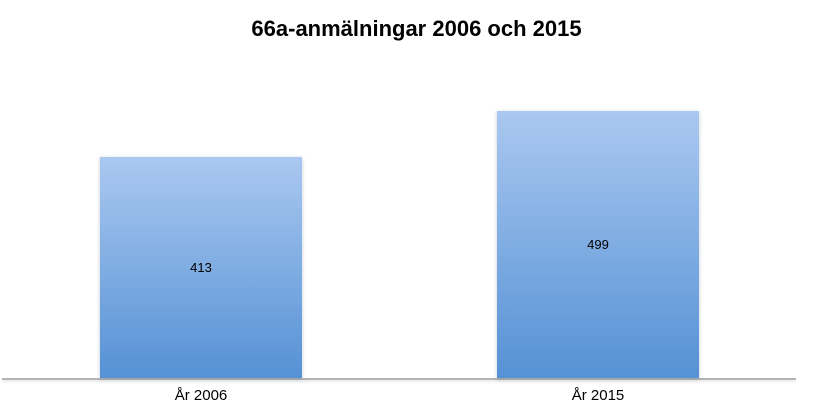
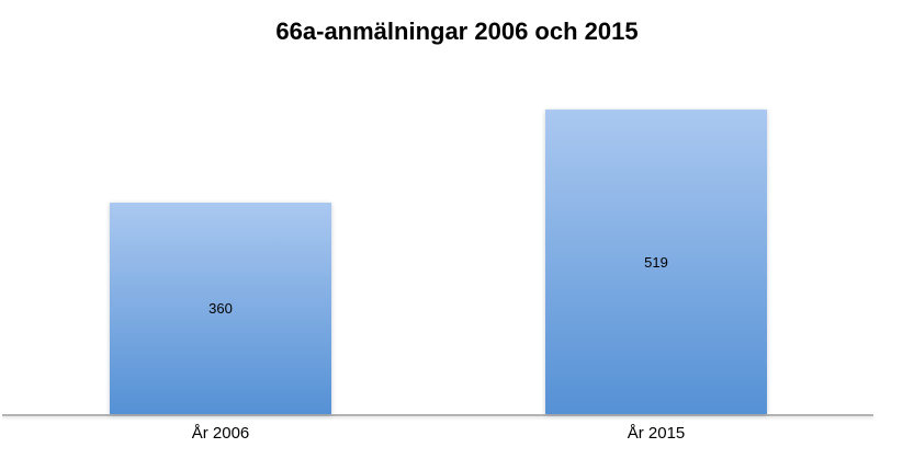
År 2006: 413 -> 360
År 2015: 499 -> 519
